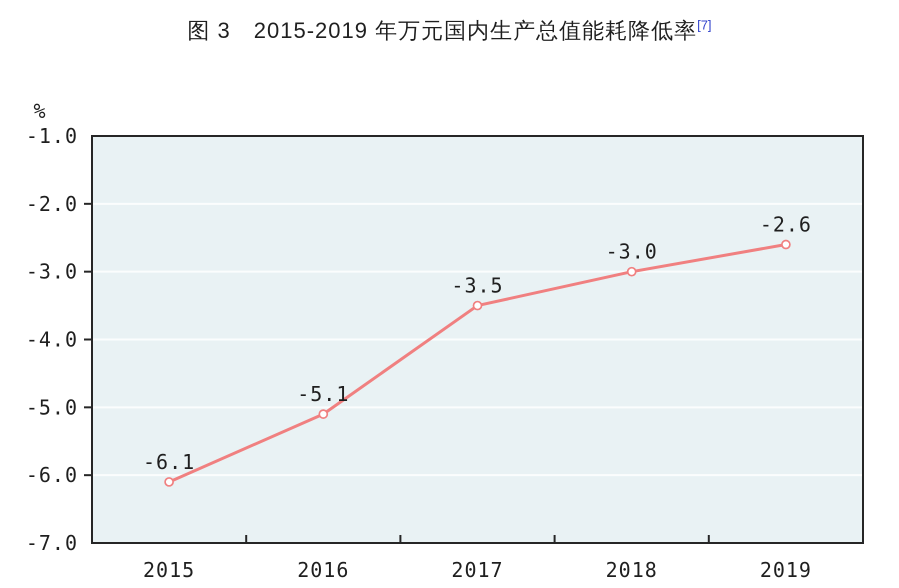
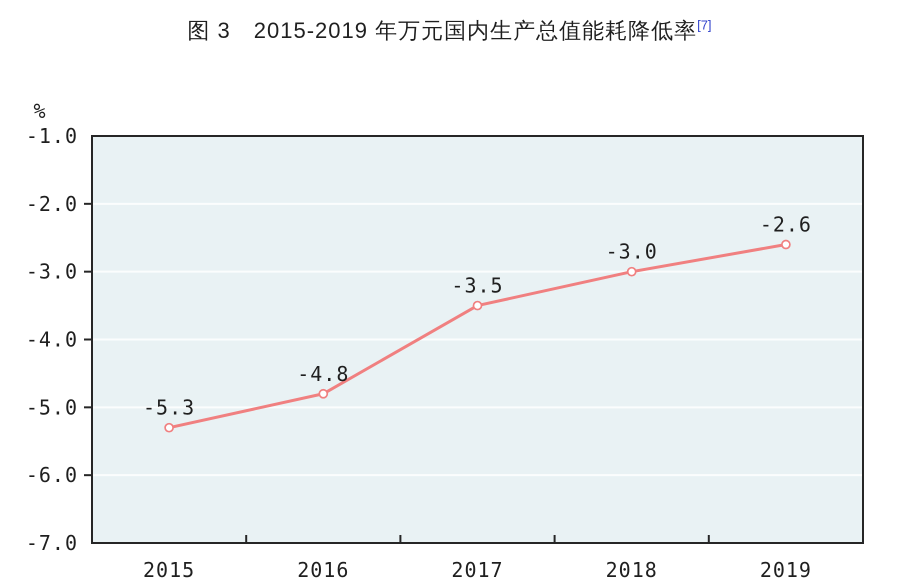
2015: -6.1 -> -5.3
2016: -5.1 -> -4.8
